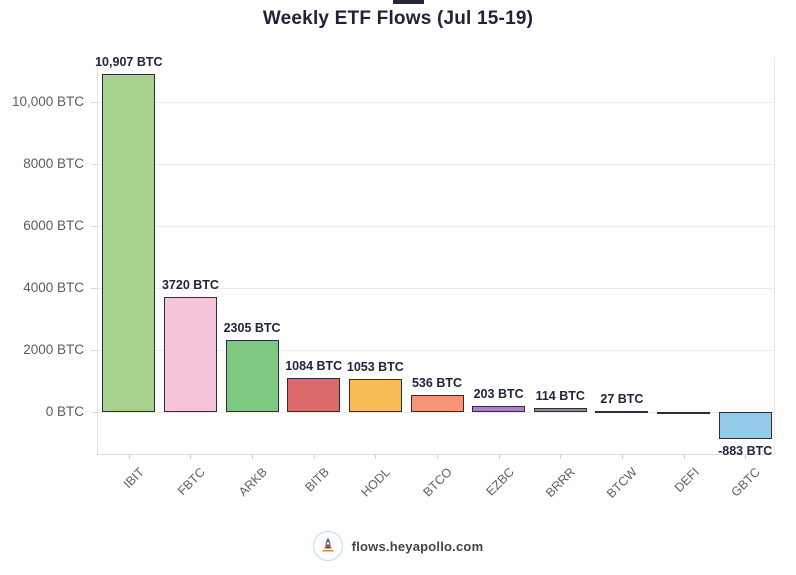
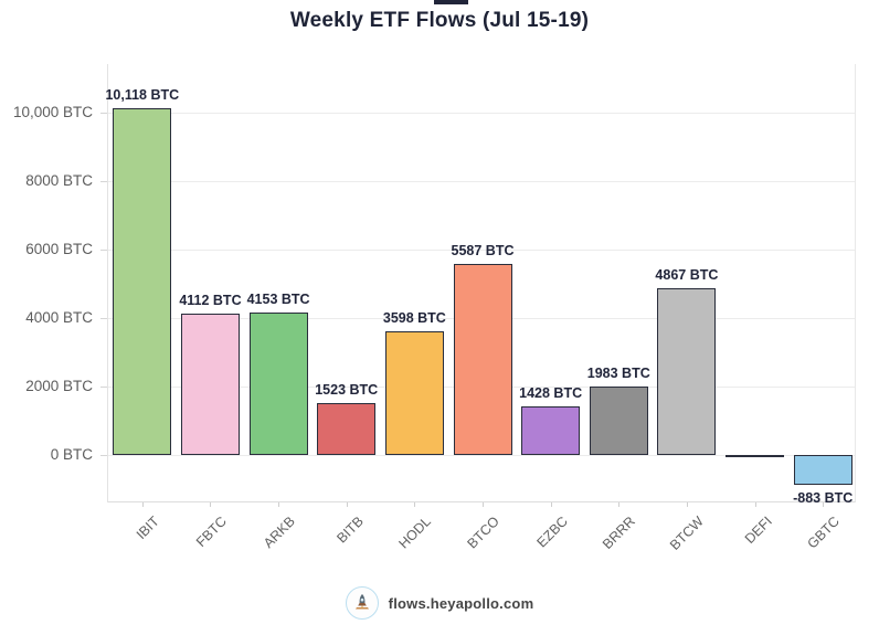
IBIT: 10,907 -> 10,118
FBTC: 3720 -> 4112
ARKB: 2305 -> 4153
BITB: 1084 -> 1523
HODL: 1053 -> 3598
BTCO: 536 -> 5587
EZBC: 203 -> 1428
BRRR: 114 -> 1983
BTCW: 27 -> 4867
